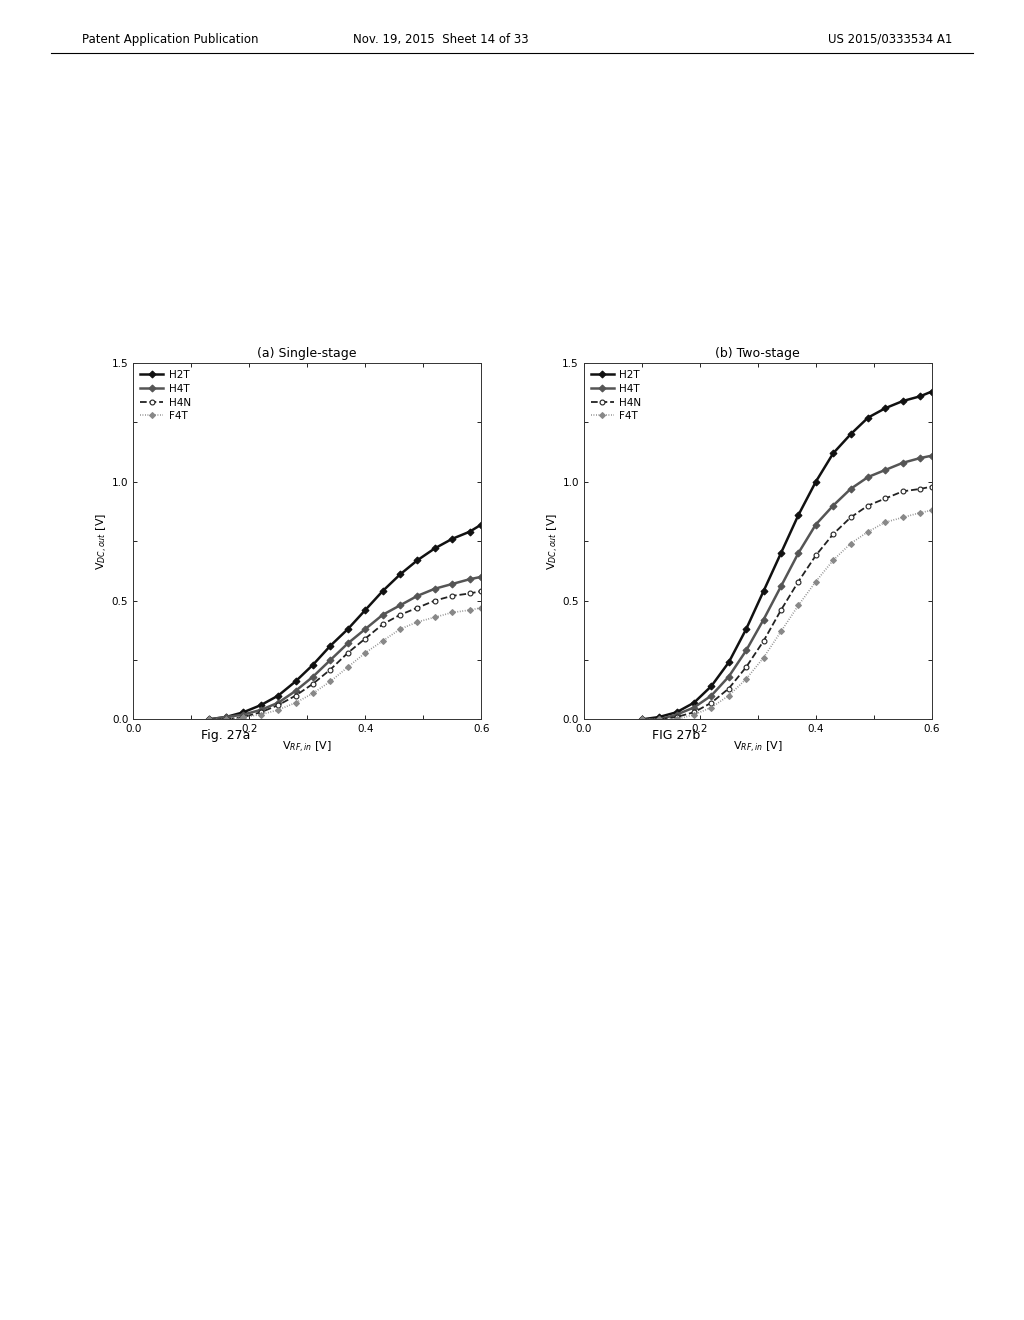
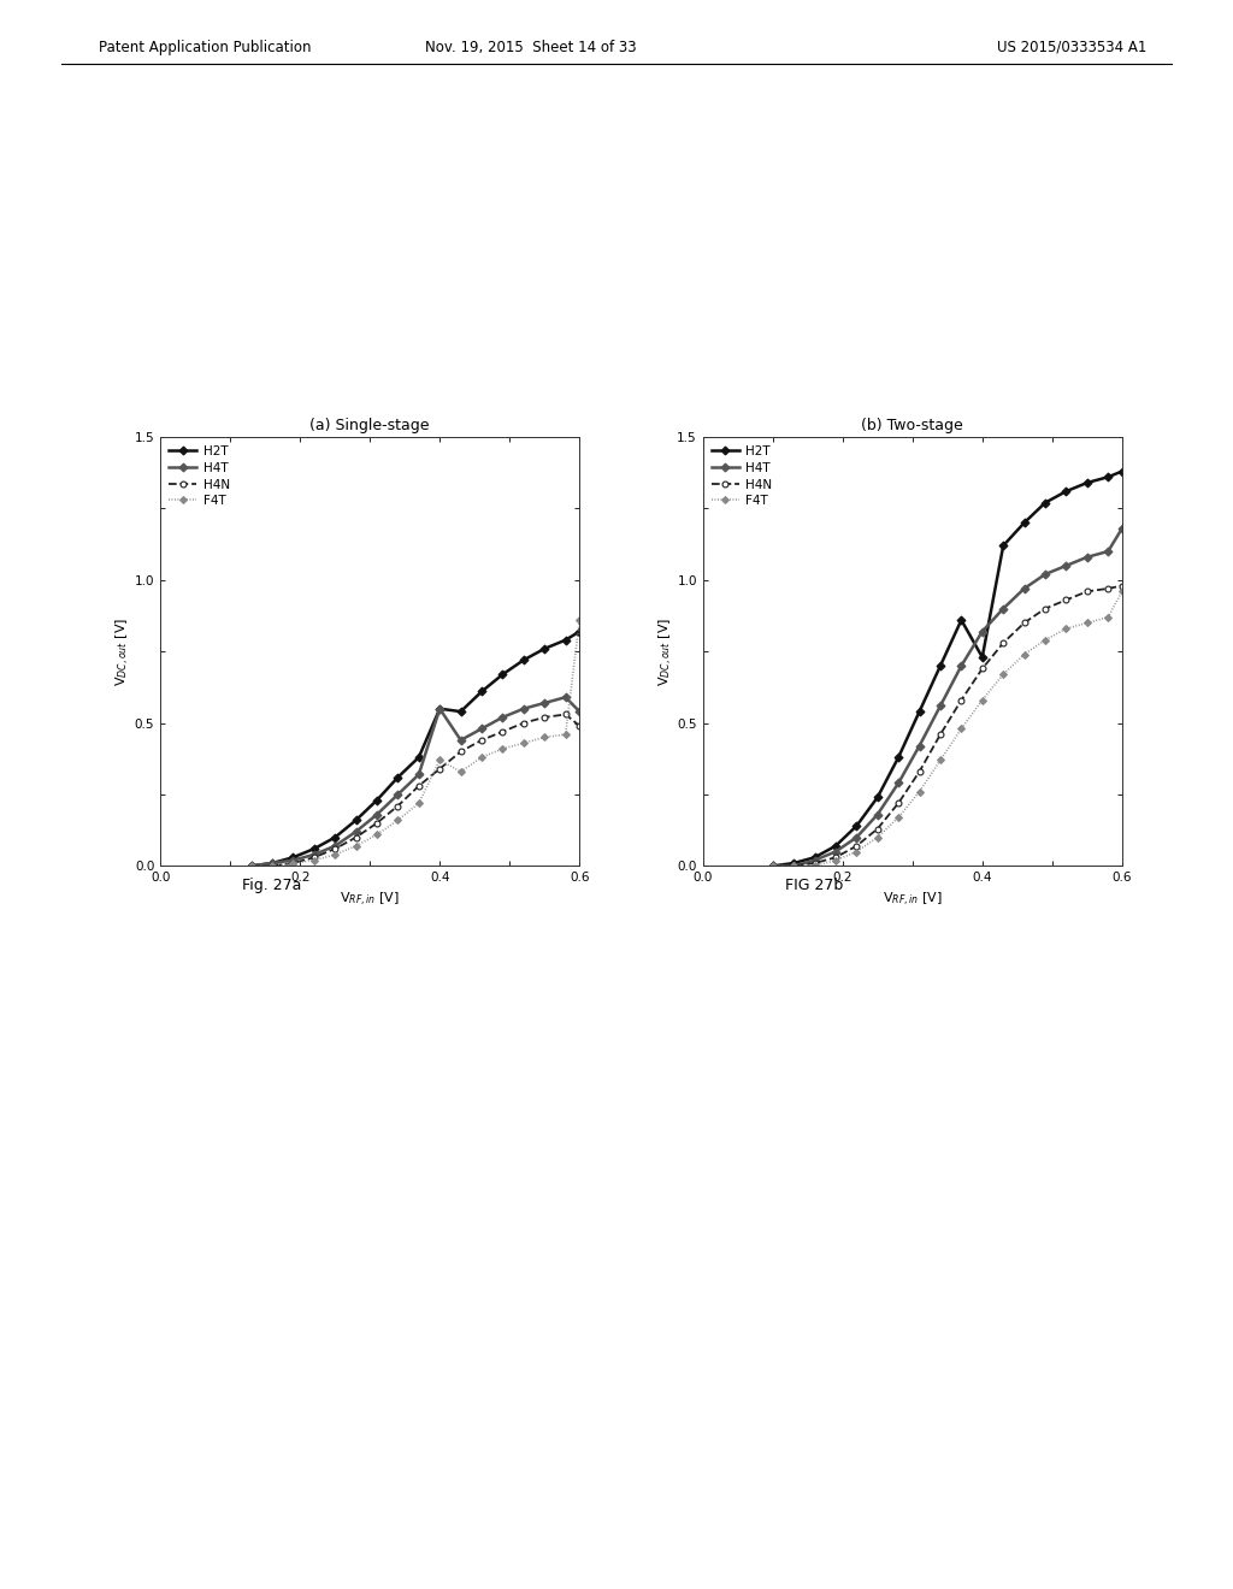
(a) Single-stage/H2T/0.4: 0.46 -> 0.55
(a) Single-stage/H4T/0.4: 0.38 -> 0.55
(a) Single-stage/F4T/0.4: 0.28 -> 0.37
(a) Single-stage/H4T/0.6: 0.60 -> 0.54
(a) Single-stage/H4N/0.6: 0.54 -> 0.49
(a) Single-stage/F4T/0.6: 0.47 -> 0.86
(b) Two-stage/H2T/0.4: 1.00 -> 0.73
(b) Two-stage/H4T/0.6: 1.11 -> 1.18
(b) Two-stage/F4T/0.6: 0.88 -> 0.96
